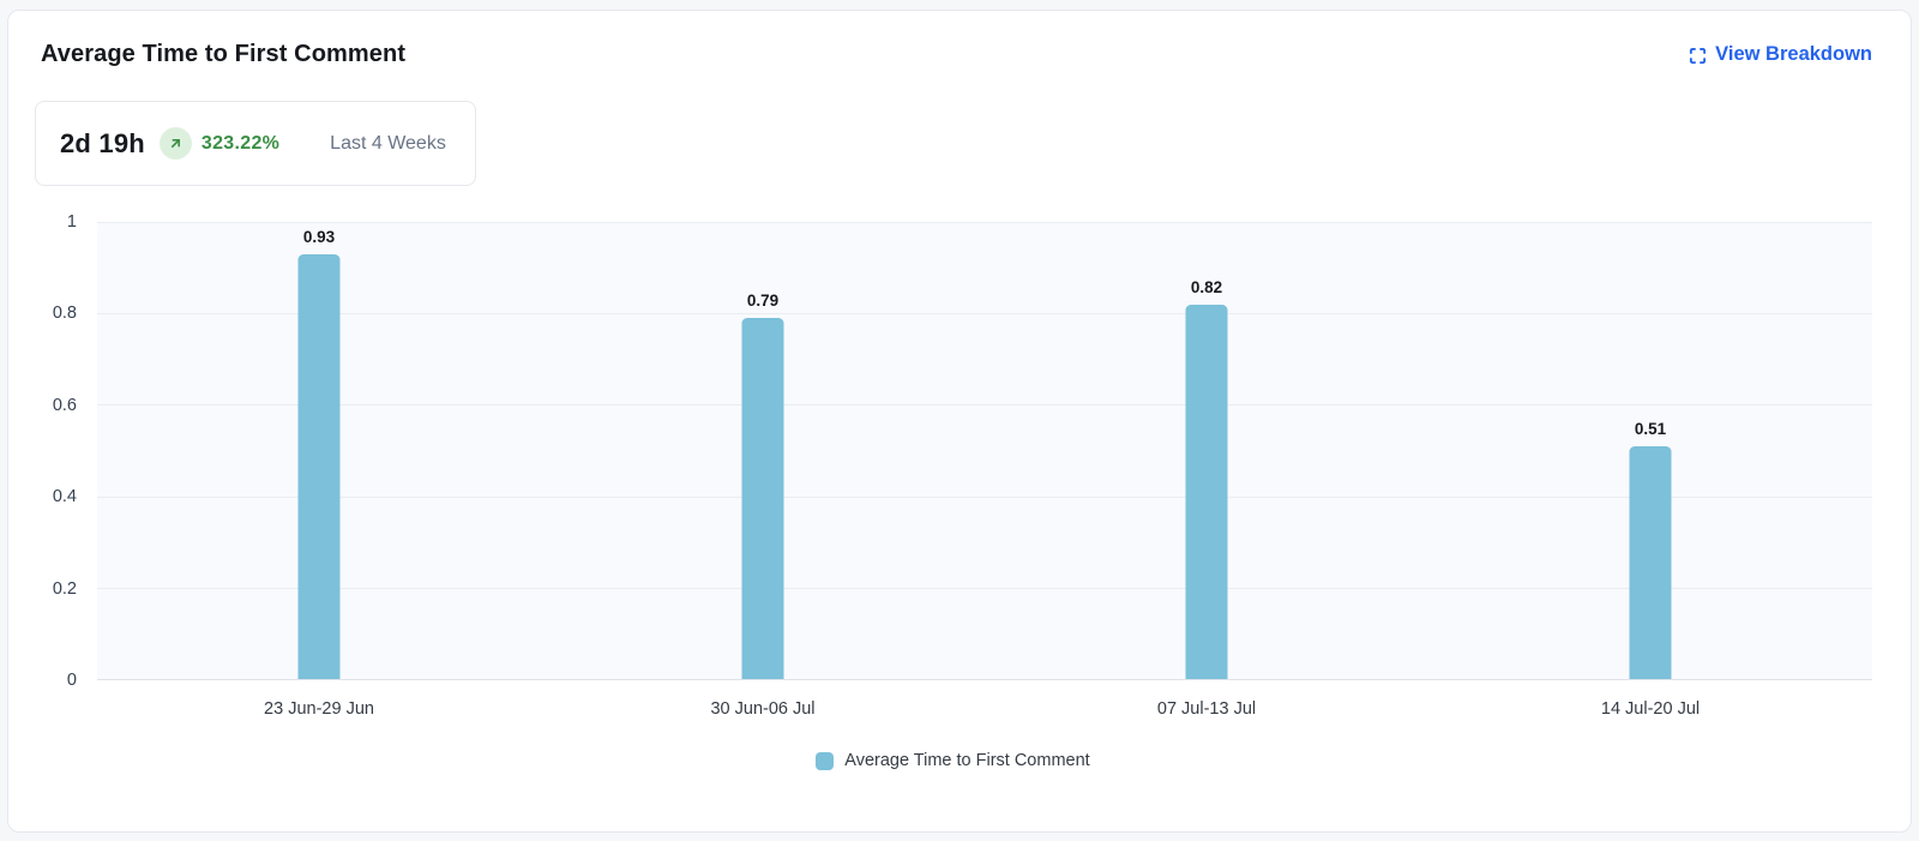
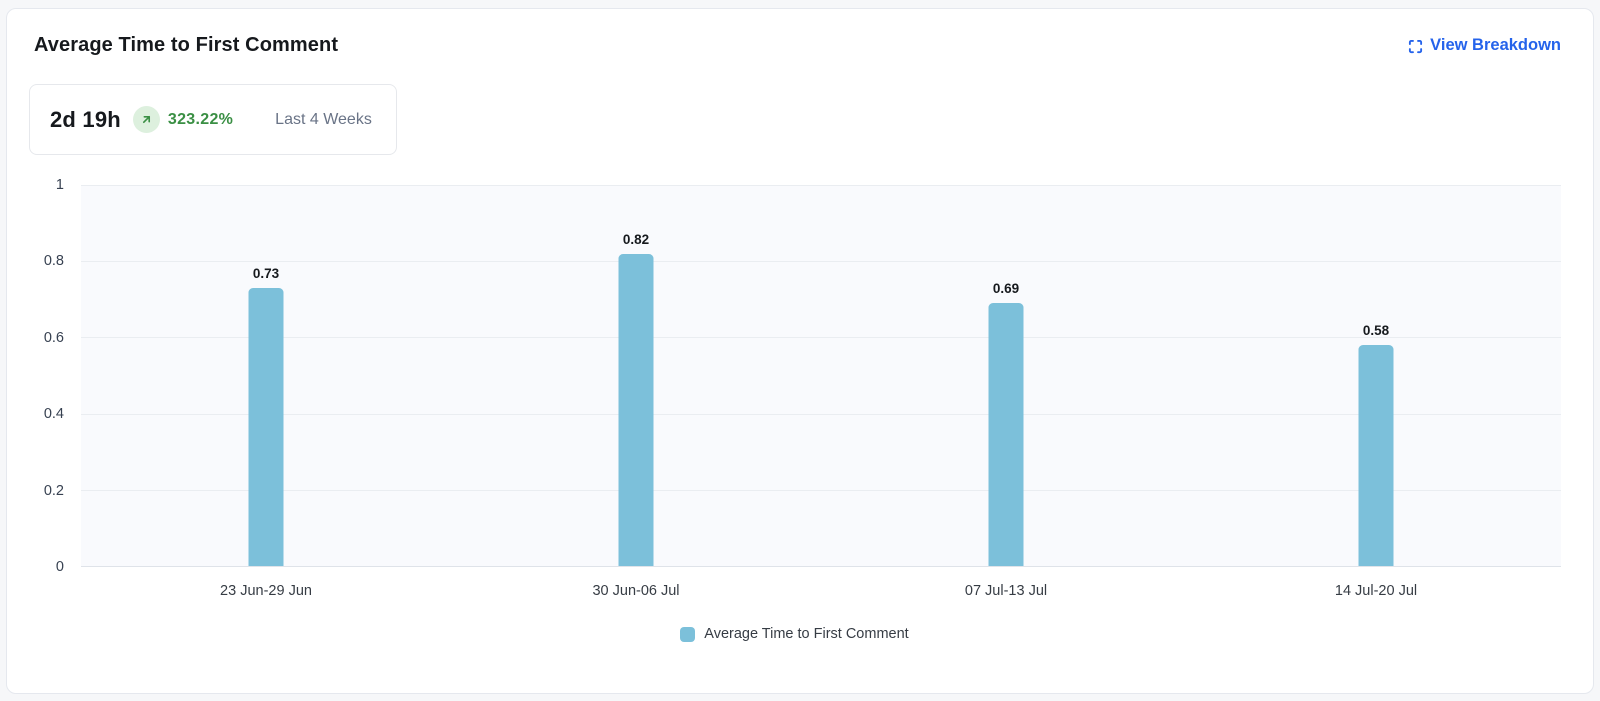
23 Jun-29 Jun: 0.93 -> 0.73
30 Jun-06 Jul: 0.79 -> 0.82
07 Jul-13 Jul: 0.82 -> 0.69
14 Jul-20 Jul: 0.51 -> 0.58
